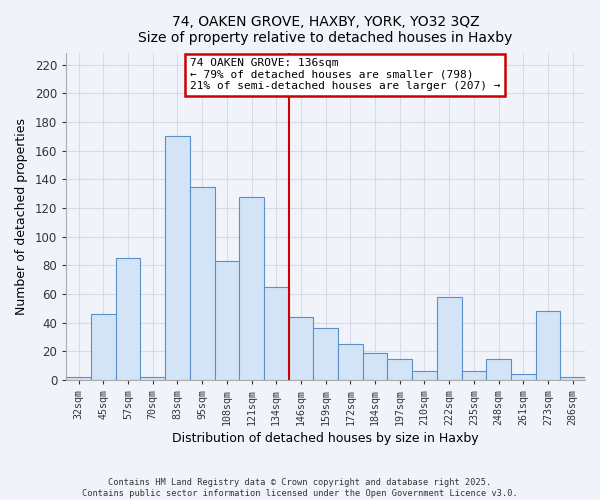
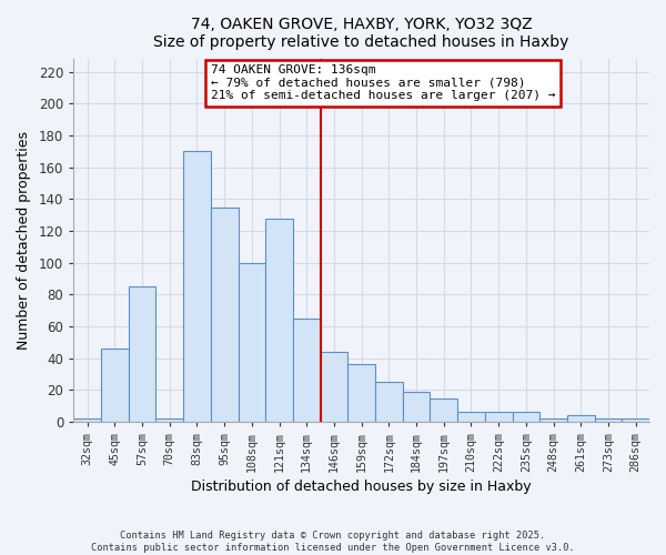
108sqm: 83 -> 100
222sqm: 58 -> 6
248sqm: 15 -> 2
273sqm: 48 -> 2
